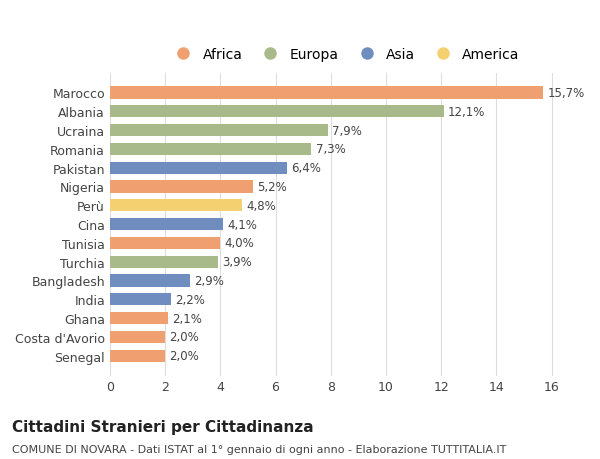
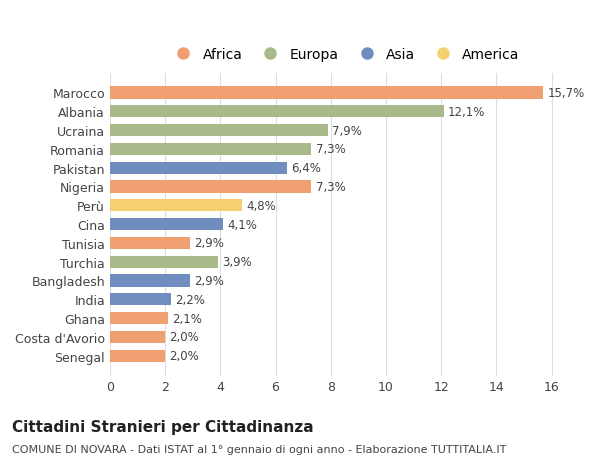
Nigeria: 5,2% -> 7,3%
Tunisia: 4,0% -> 2,9%
